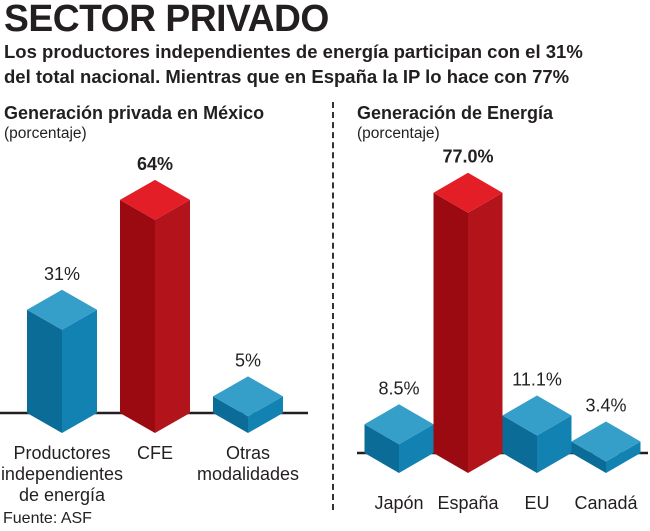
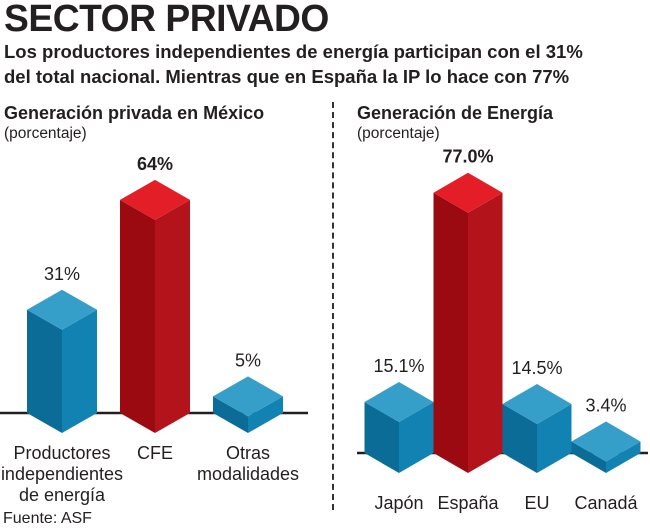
Generación de Energía/Japón: 8.5% -> 15.1%
Generación de Energía/EU: 11.1% -> 14.5%
